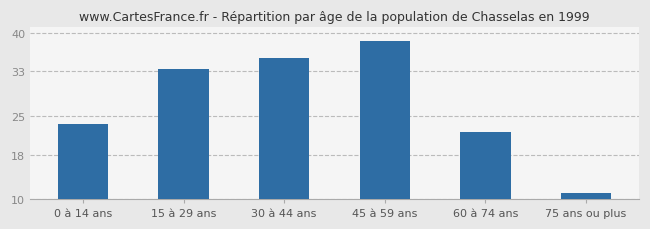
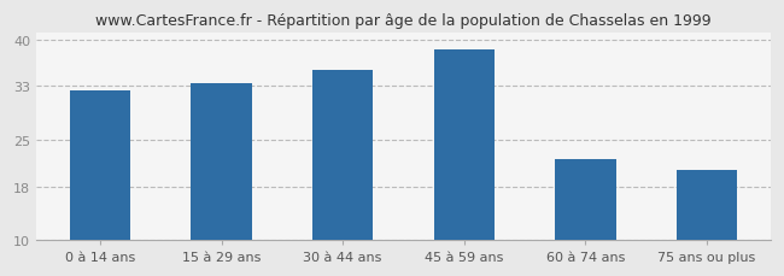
0 à 14 ans: 23.5 -> 32.4
75 ans ou plus: 11.0 -> 20.4
